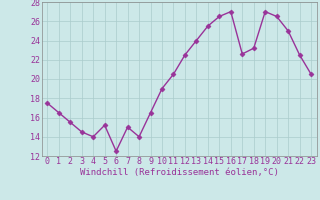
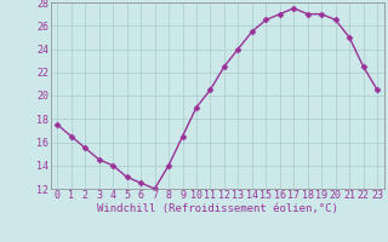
5: 15.2 -> 13.0
7: 15.0 -> 12.0
17: 22.6 -> 27.5
18: 23.2 -> 27.0
